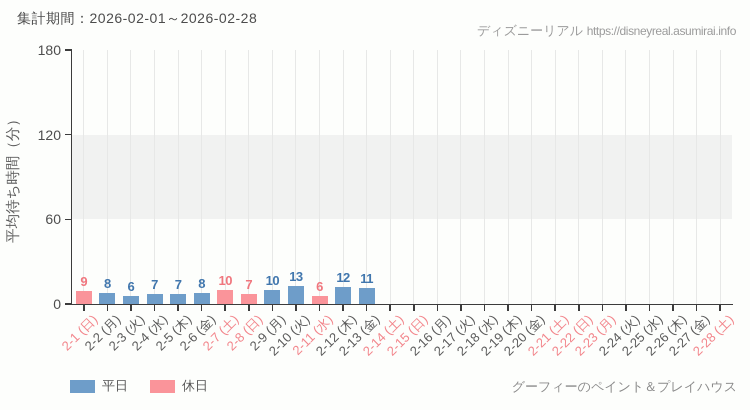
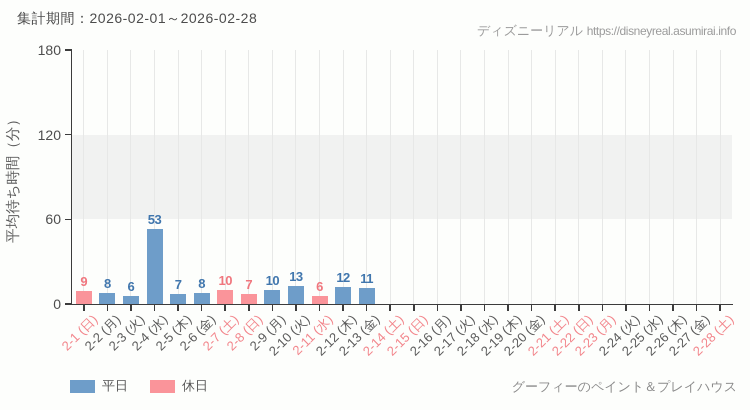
2-4 (水): 7 -> 53
